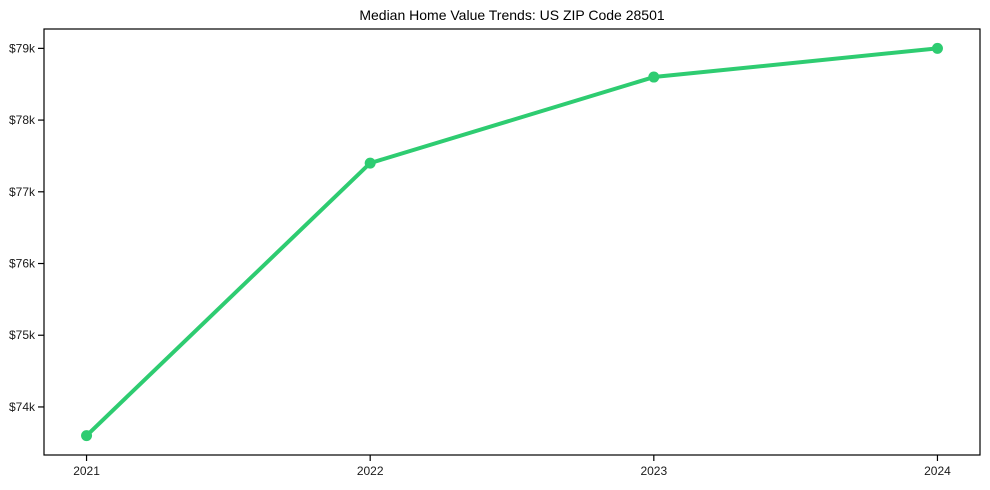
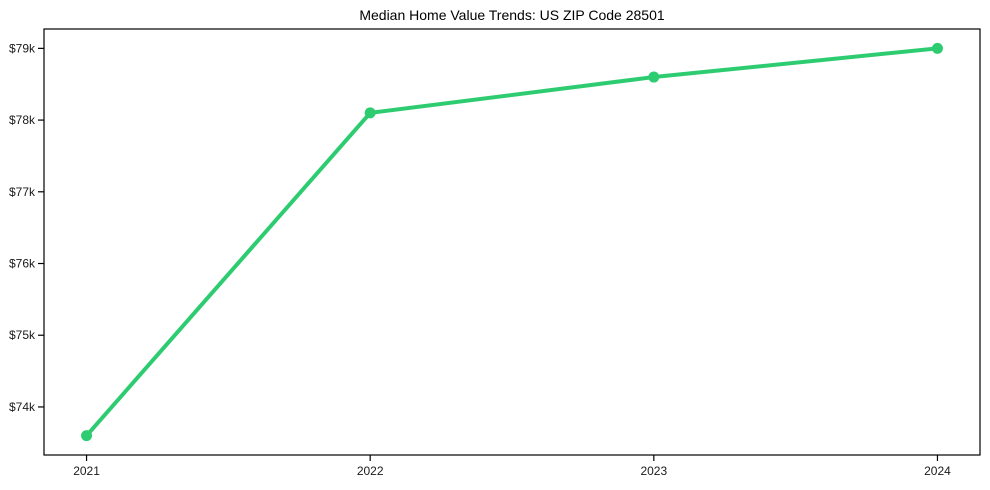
2022: $77.4k -> $78.1k
